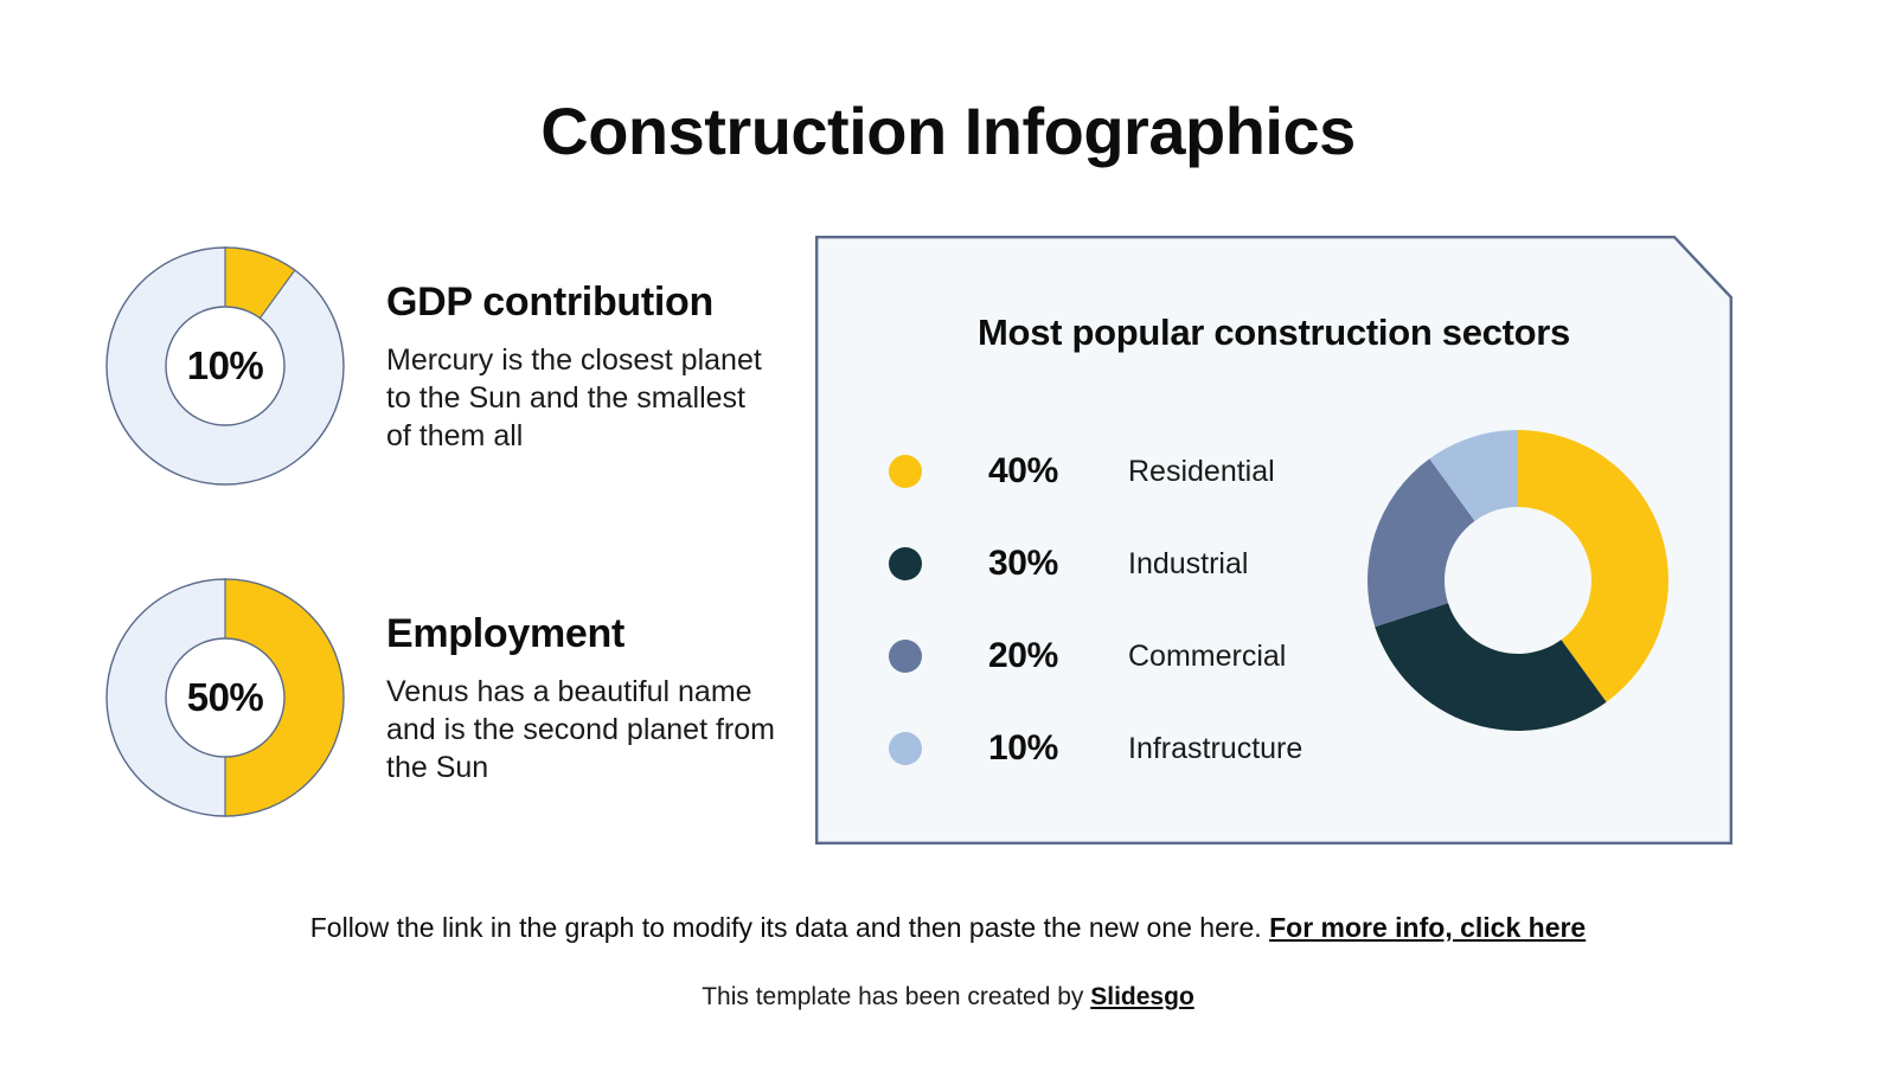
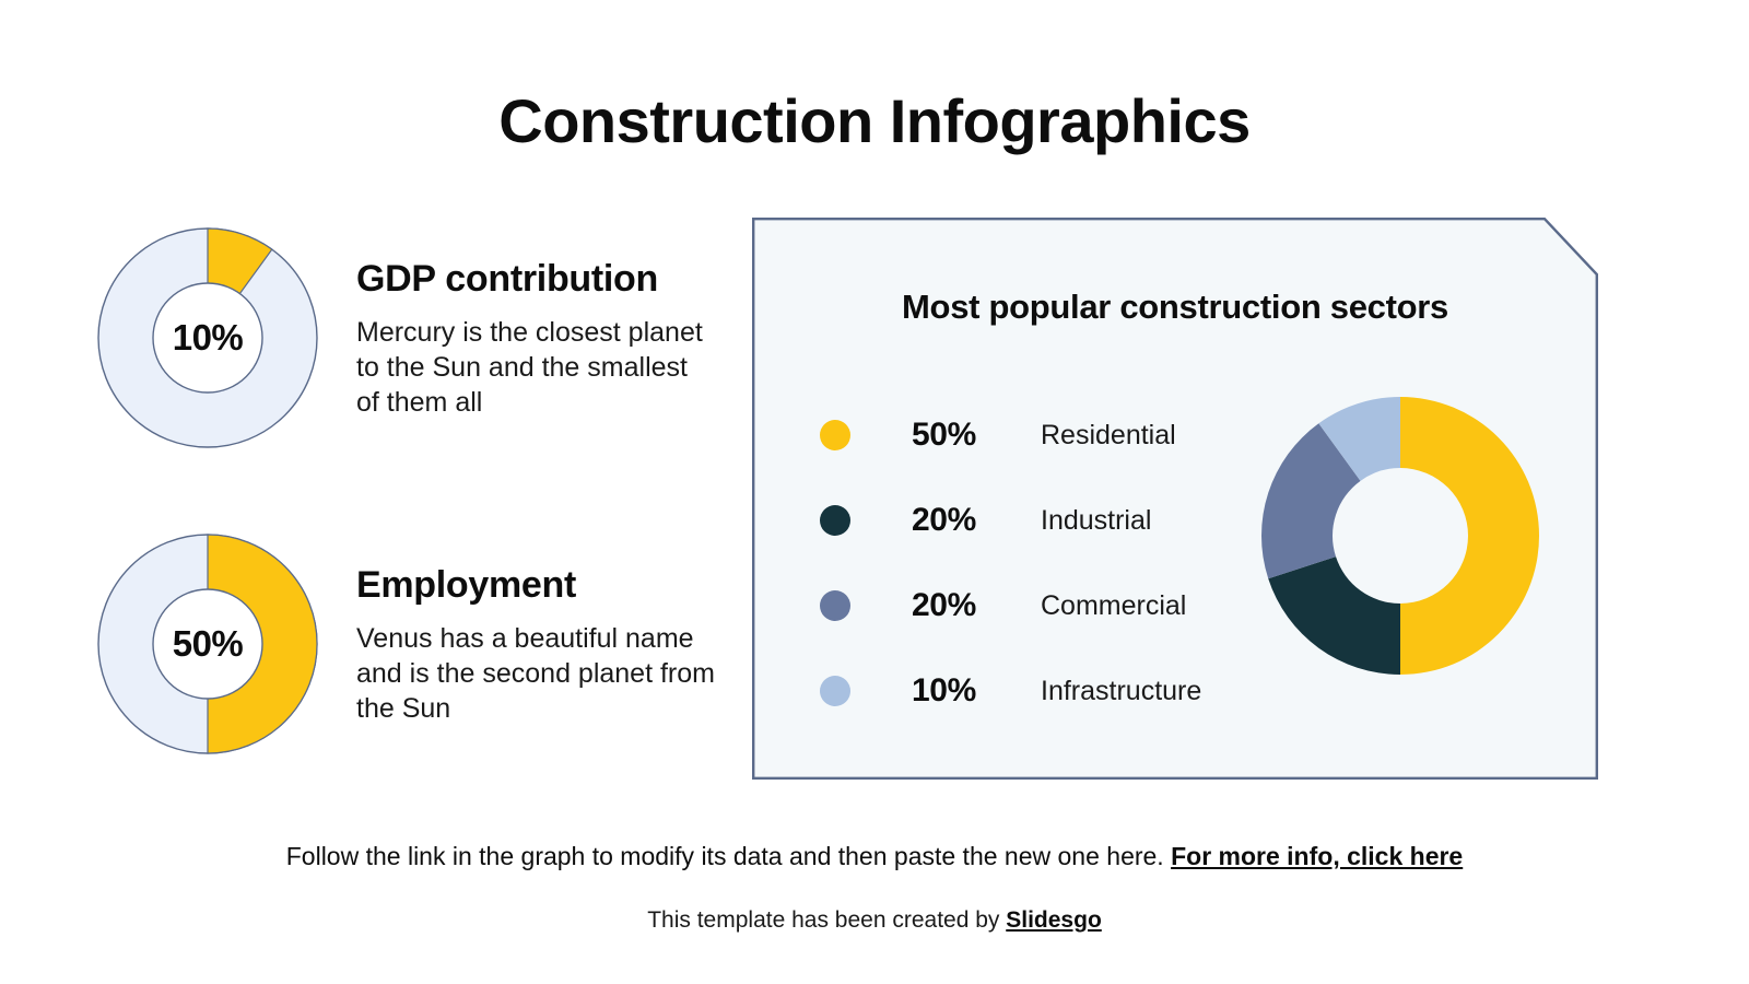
Residential: 40% -> 50%
Industrial: 30% -> 20%
